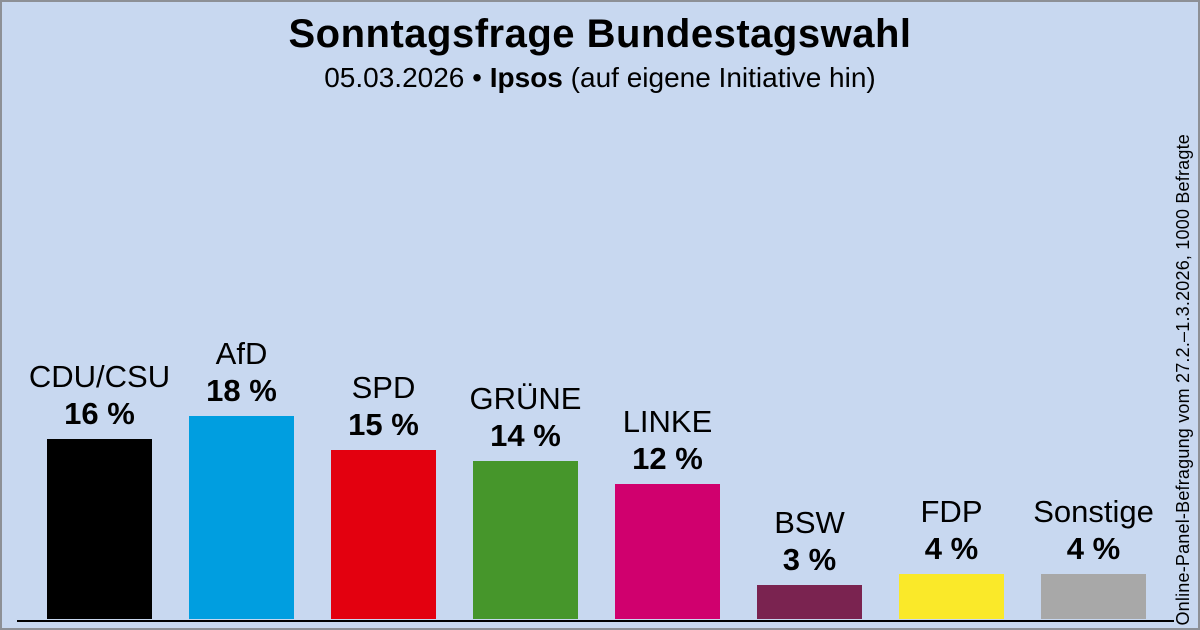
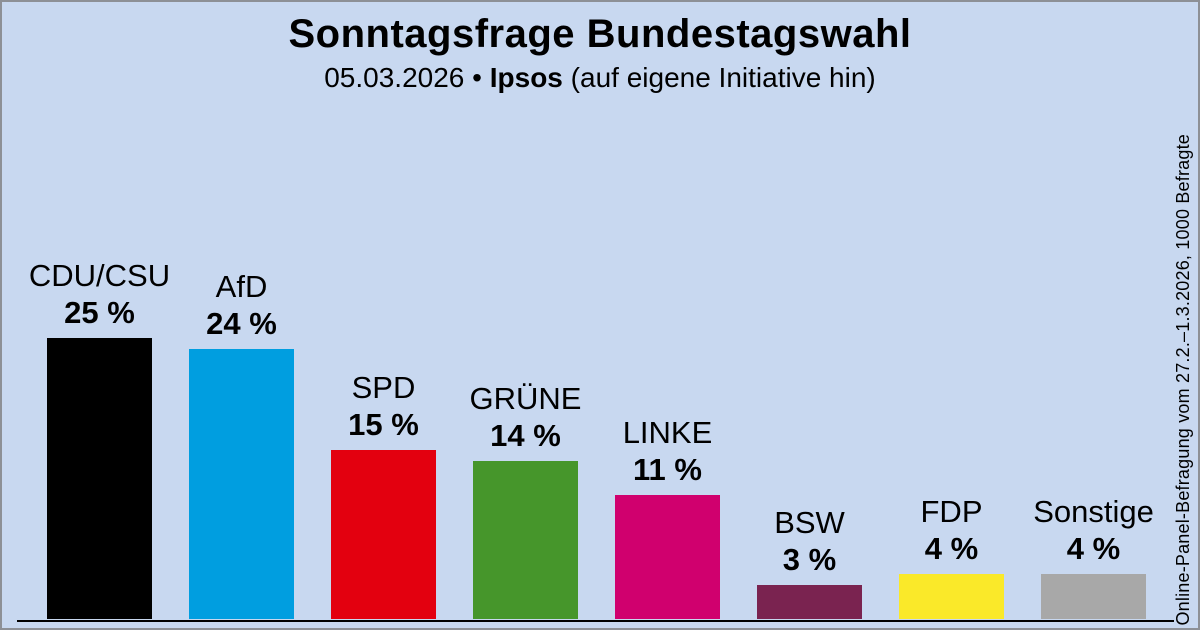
CDU/CSU: 16 -> 25
AfD: 18 -> 24
LINKE: 12 -> 11
